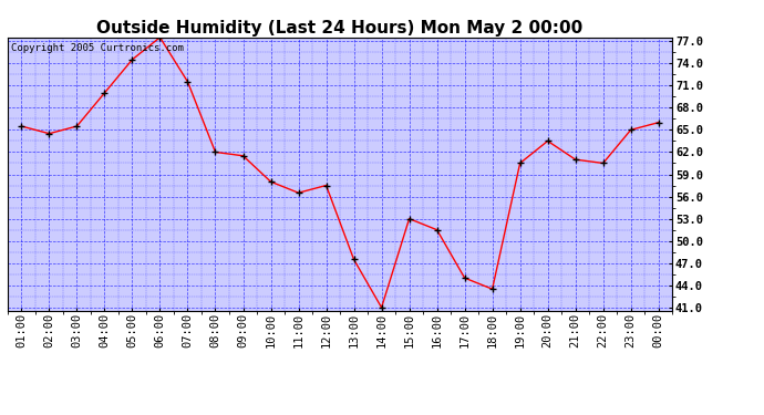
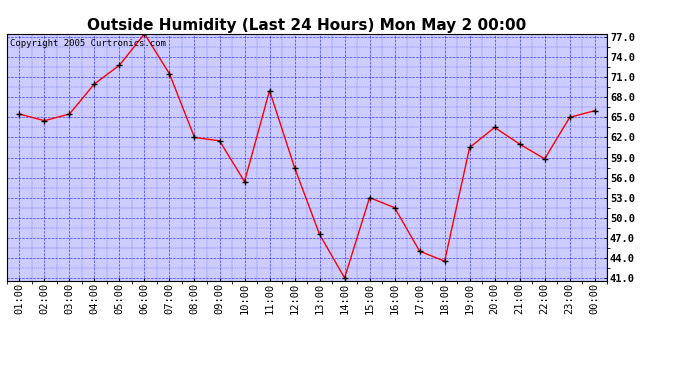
05:00: 74.5 -> 72.8
10:00: 58.0 -> 55.4
11:00: 56.5 -> 69.0
22:00: 60.5 -> 58.8
